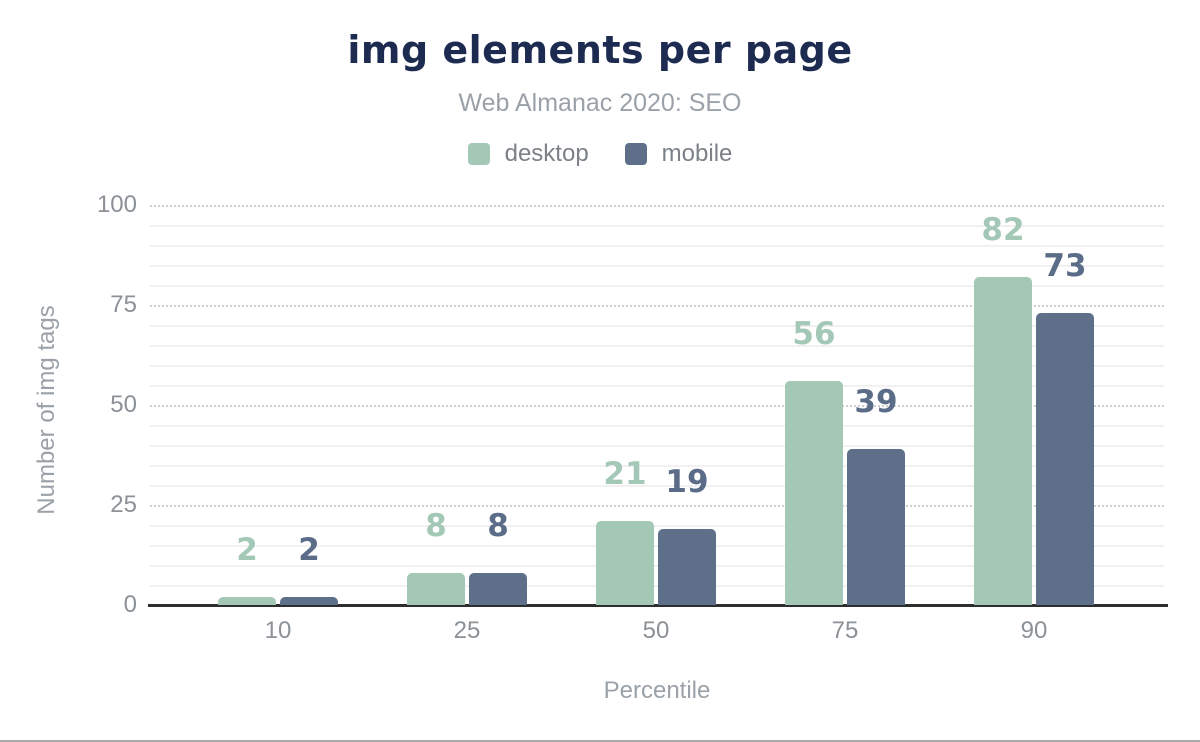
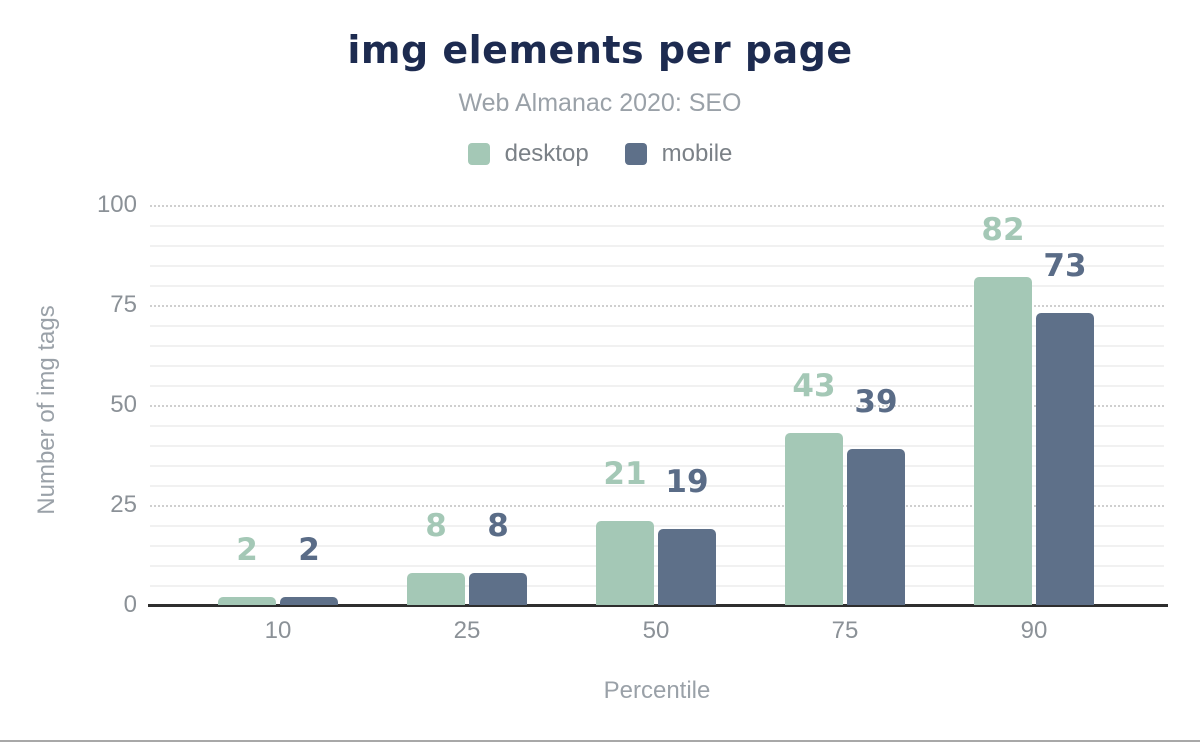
desktop/75: 56 -> 43
